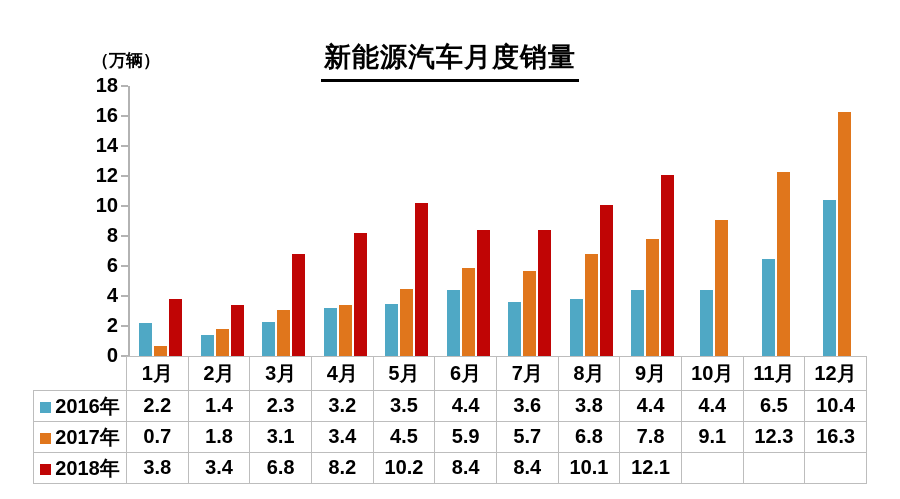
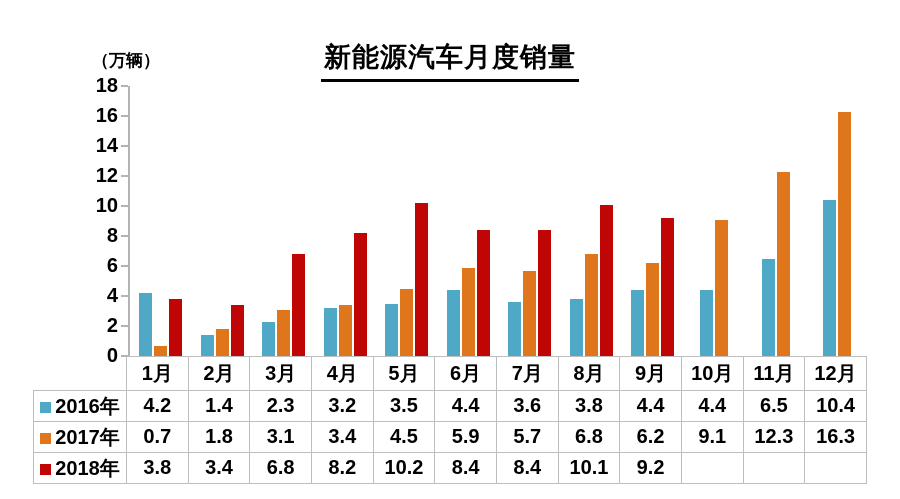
2016年/1月: 2.2 -> 4.2
2017年/9月: 7.8 -> 6.2
2018年/9月: 12.1 -> 9.2
